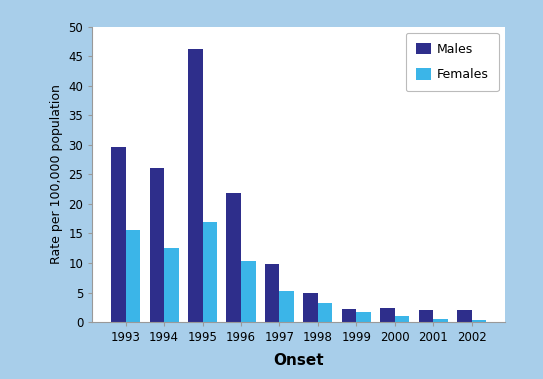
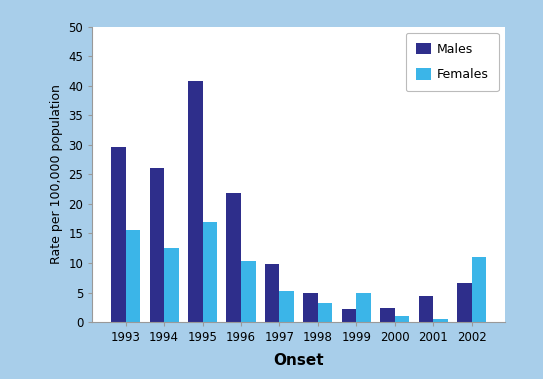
Males/1995: 46.2 -> 40.8
Females/1999: 1.7 -> 5.0
Males/2001: 2.0 -> 4.4
Males/2002: 2.1 -> 6.6
Females/2002: 0.4 -> 11.0
